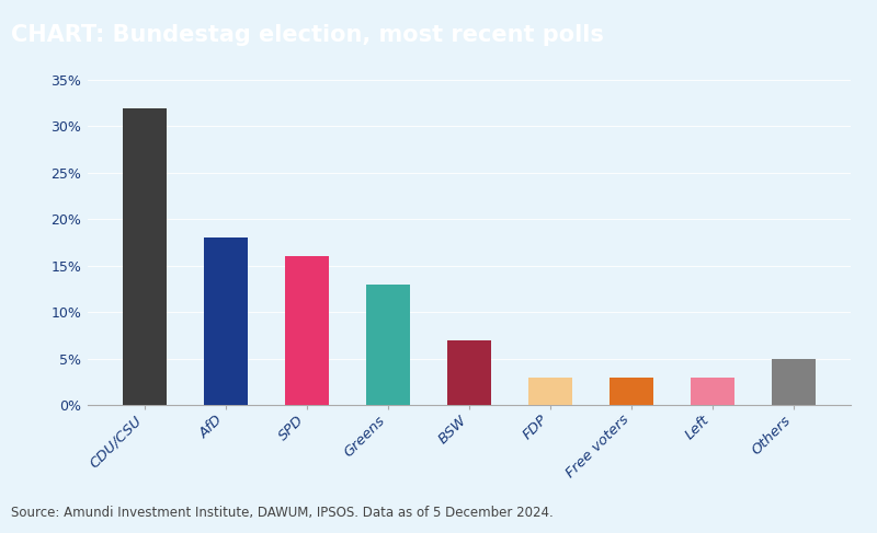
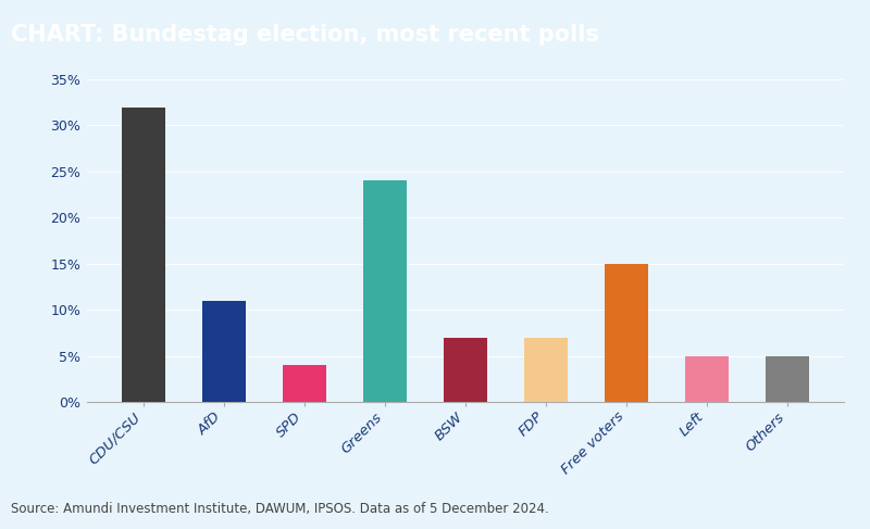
AfD: 18% -> 11%
SPD: 16% -> 4%
Greens: 13% -> 24%
FDP: 3% -> 7%
Free voters: 3% -> 15%
Left: 3% -> 5%
